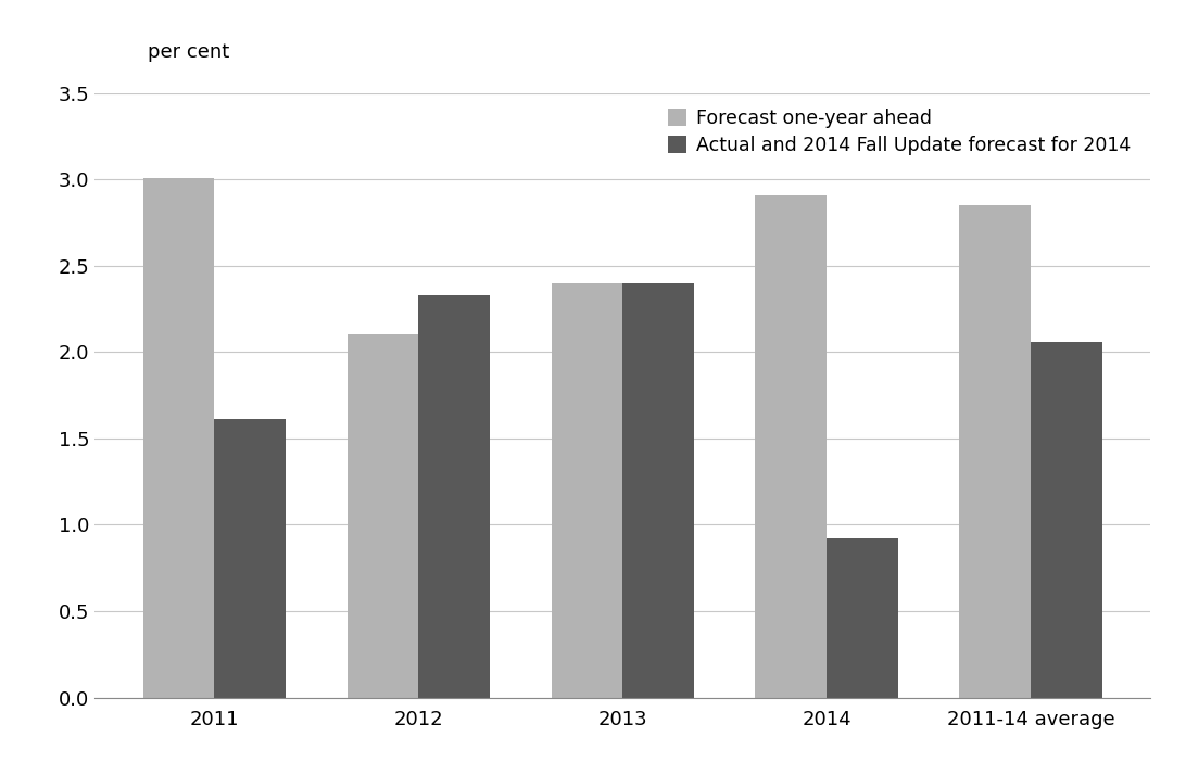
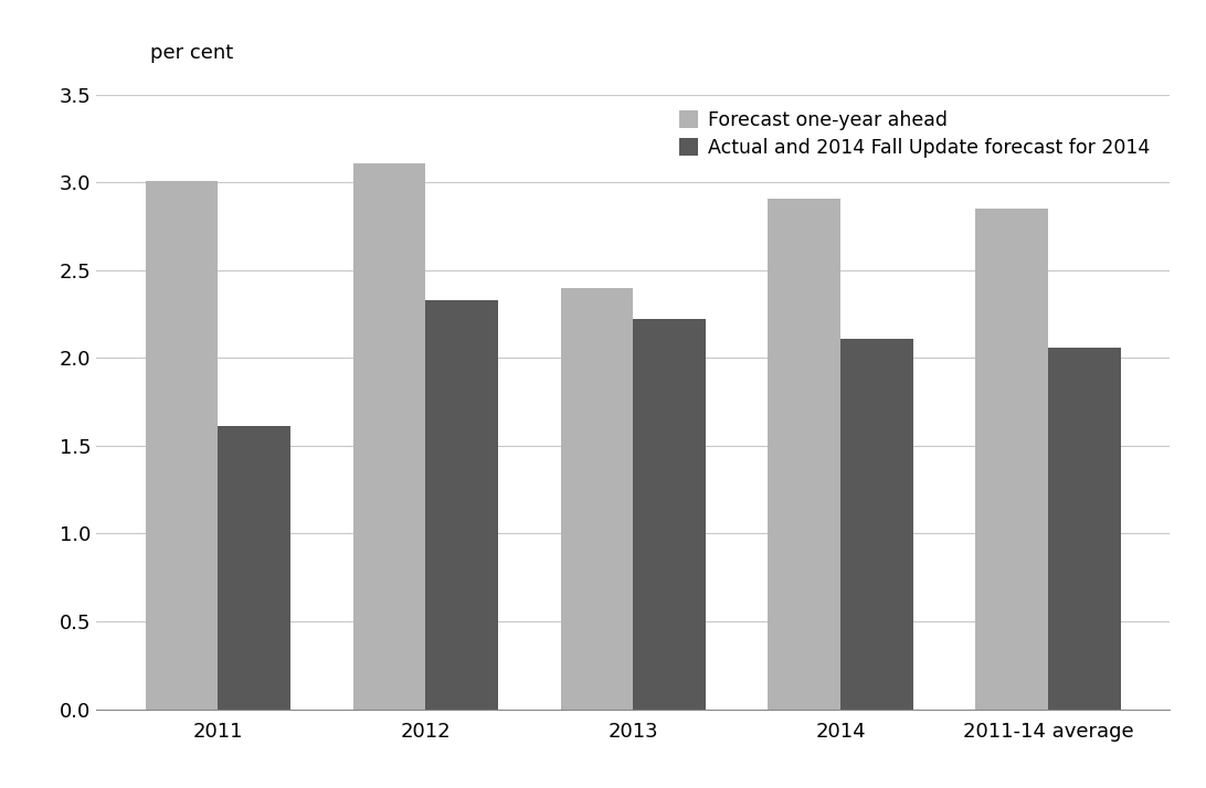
Forecast one-year ahead/2012: 2.10 -> 3.11
Actual and 2014 Fall Update forecast for 2014/2013: 2.40 -> 2.22
Actual and 2014 Fall Update forecast for 2014/2014: 0.92 -> 2.11
